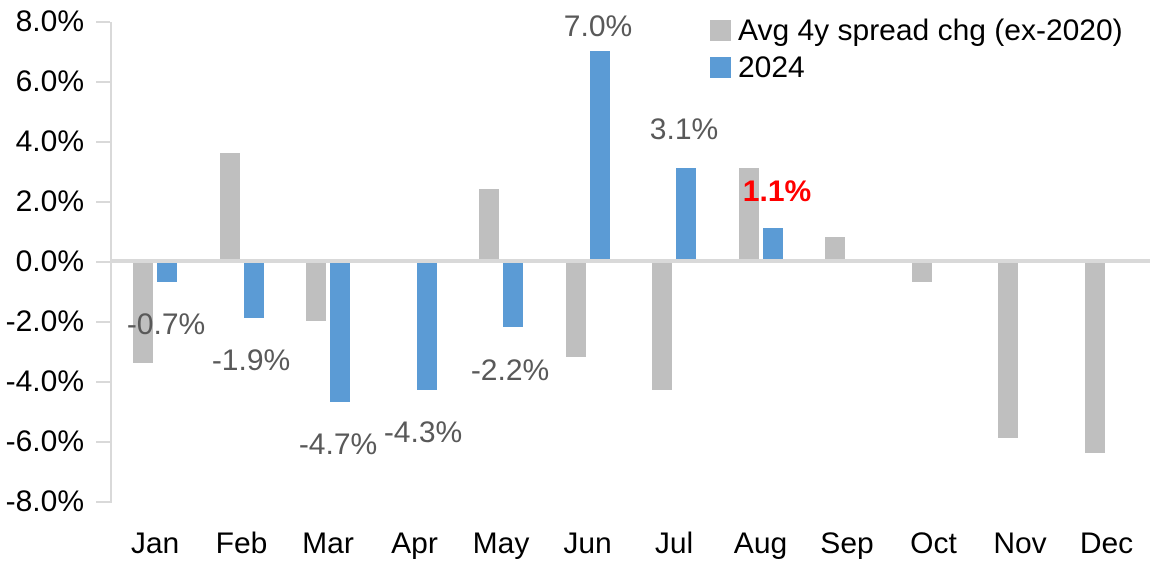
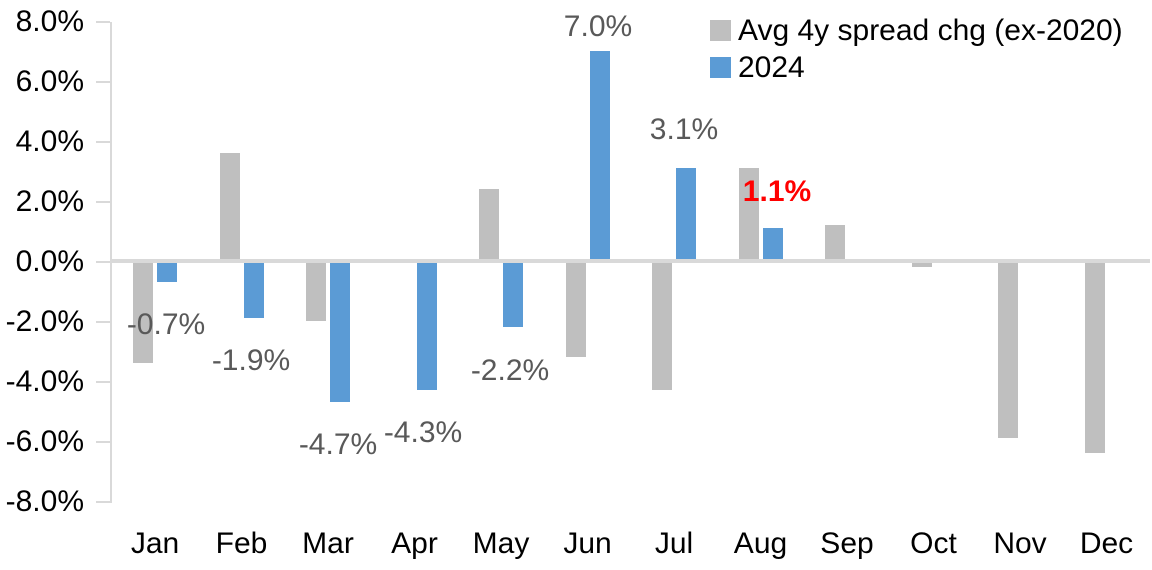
Avg 4y spread chg (ex-2020)/Sep: 0.8% -> 1.2%
Avg 4y spread chg (ex-2020)/Oct: -0.7% -> -0.2%
